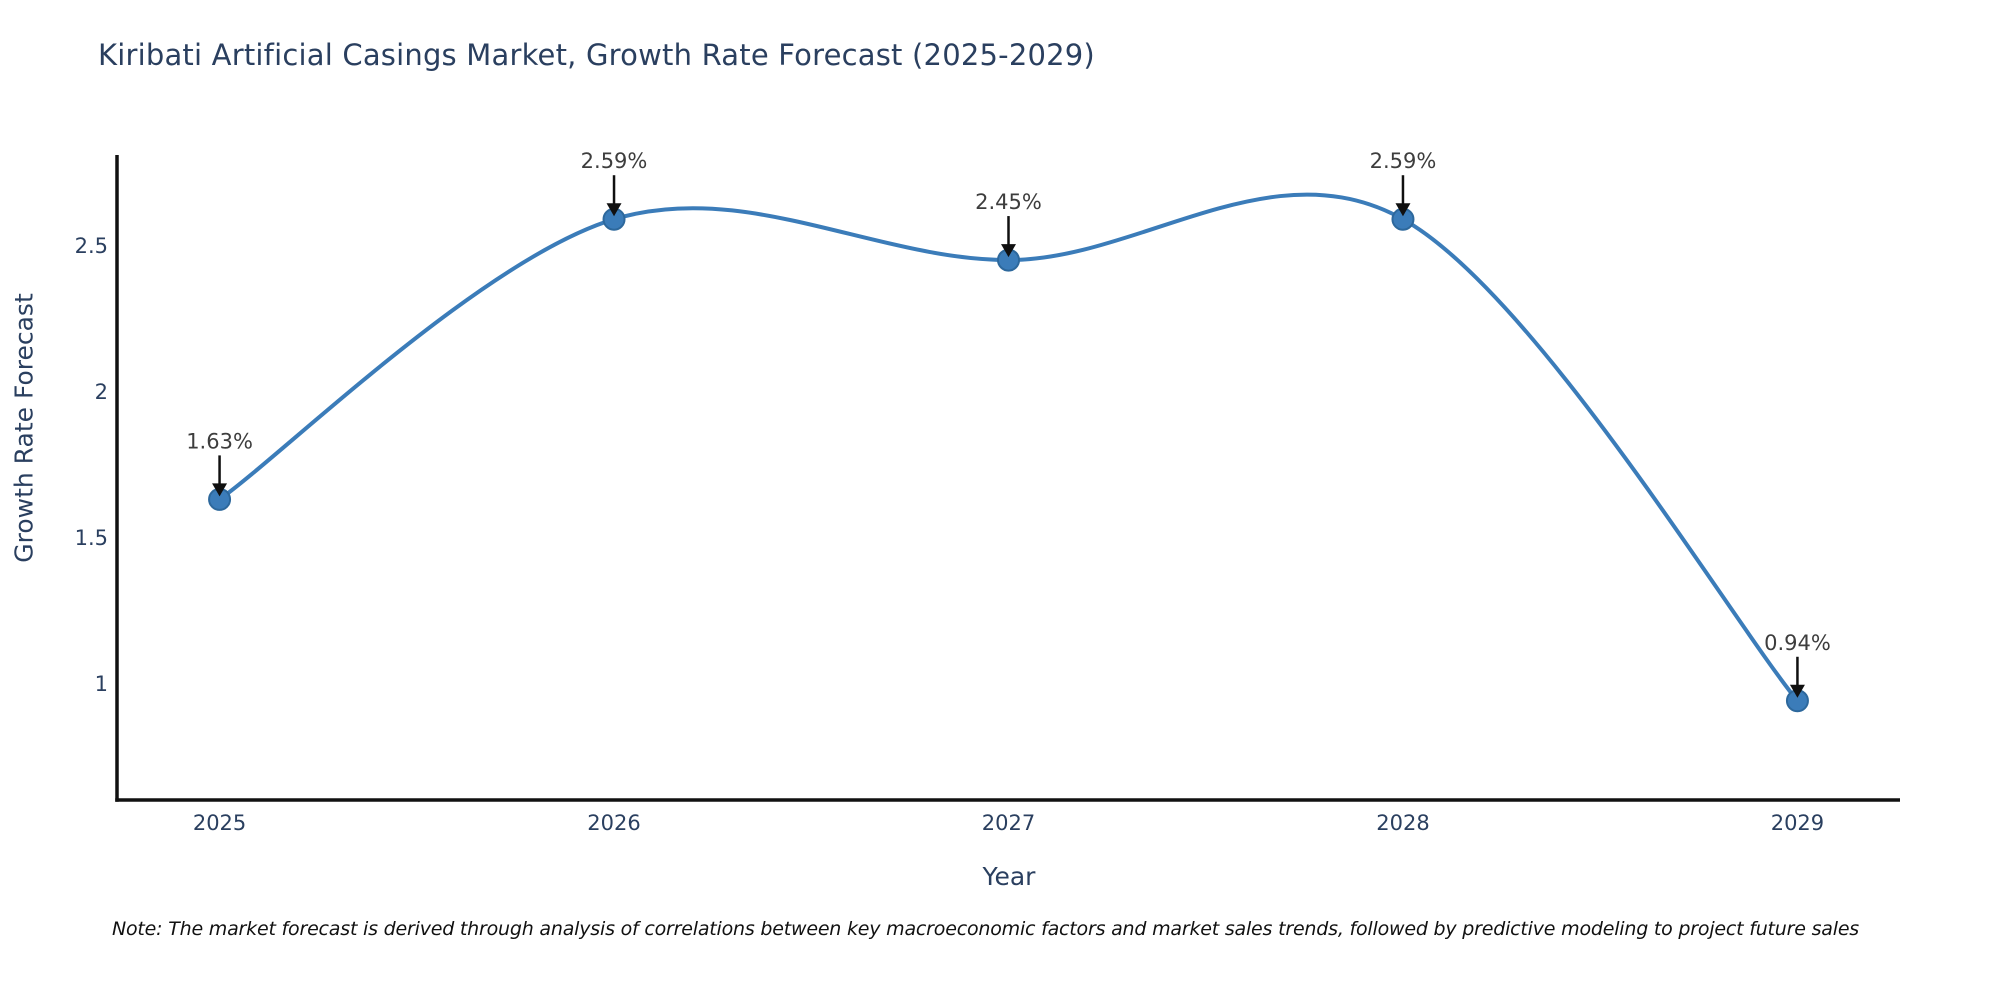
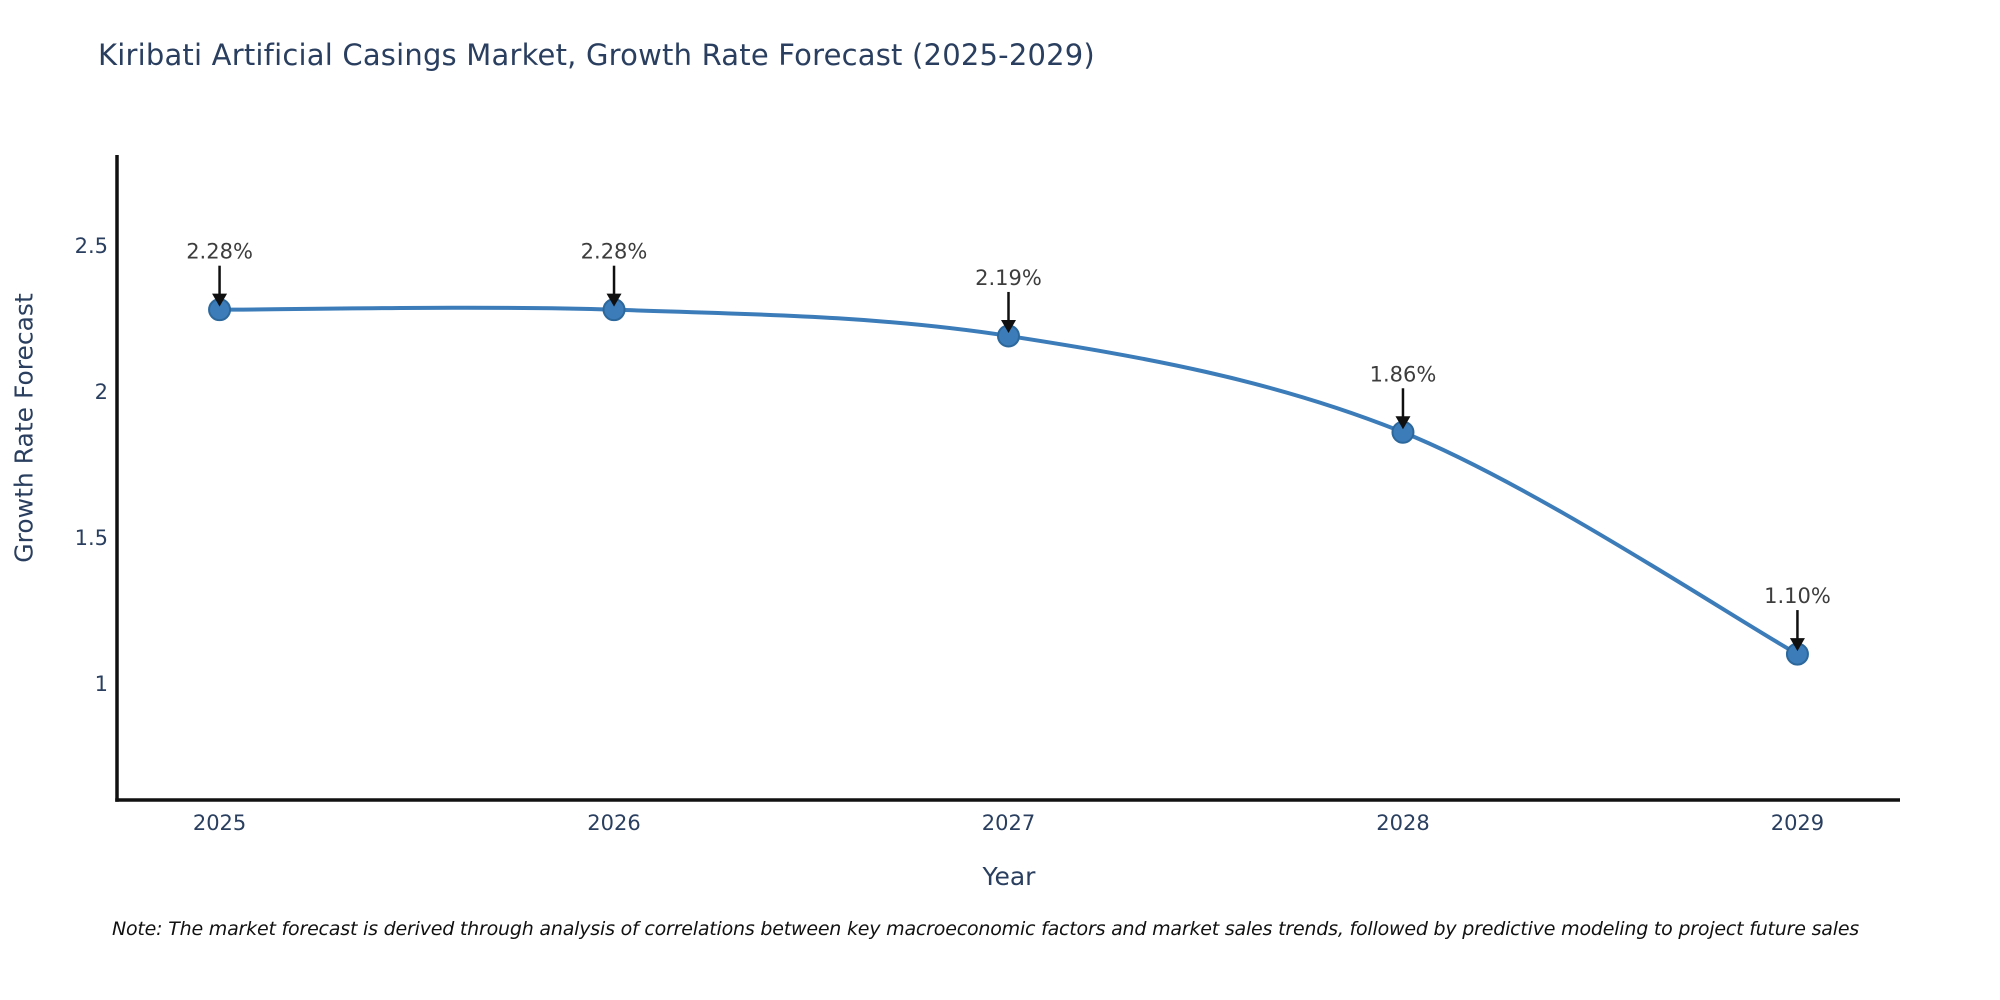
2025: 1.63% -> 2.28%
2026: 2.59% -> 2.28%
2027: 2.45% -> 2.19%
2028: 2.59% -> 1.86%
2029: 0.94% -> 1.10%
